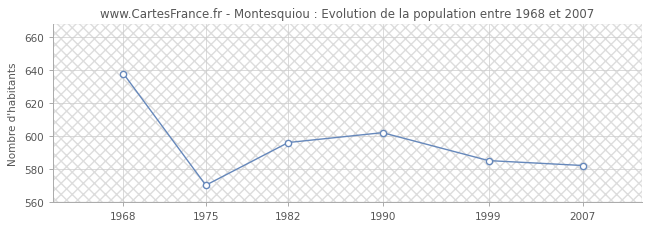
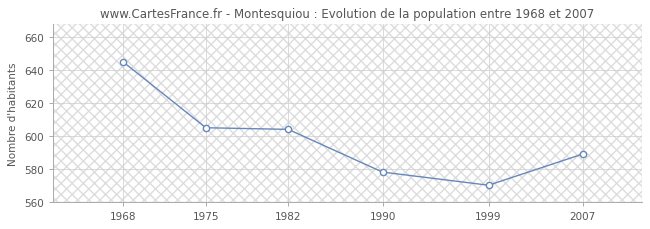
1968: 638 -> 645
1975: 570 -> 605
1982: 596 -> 604
1990: 602 -> 578
1999: 585 -> 570
2007: 582 -> 589
